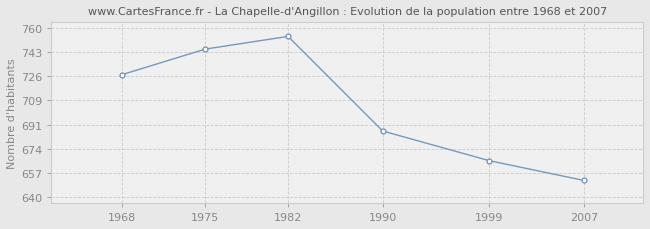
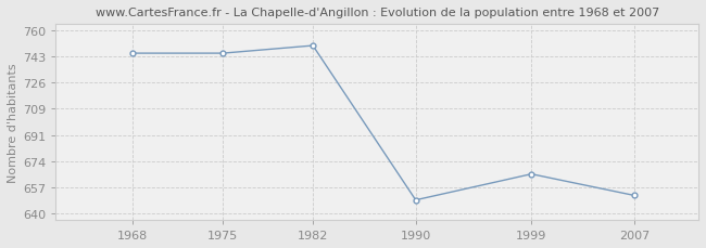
1968: 727 -> 745
1982: 754 -> 750
1990: 687 -> 649
